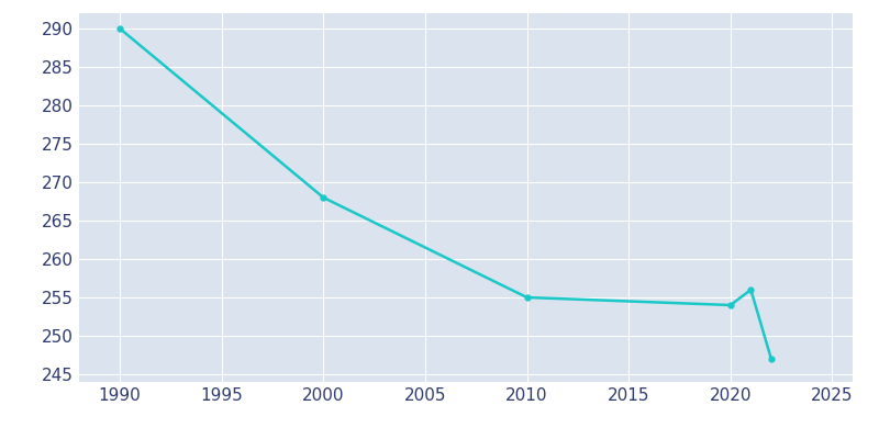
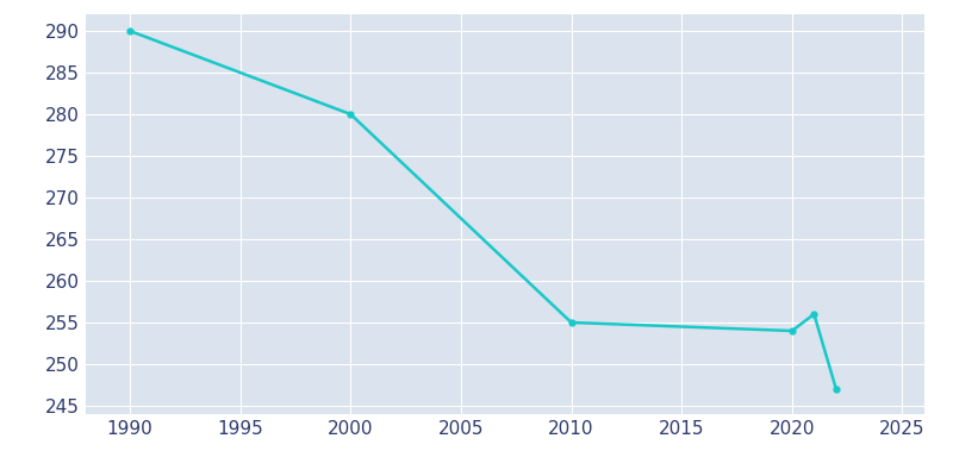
2000: 268 -> 280
